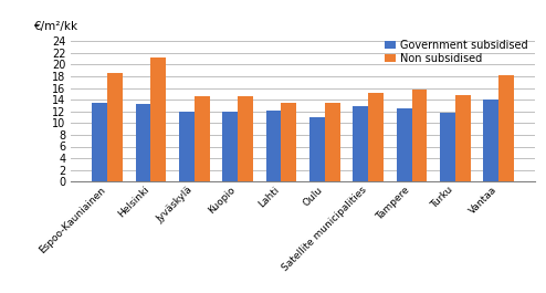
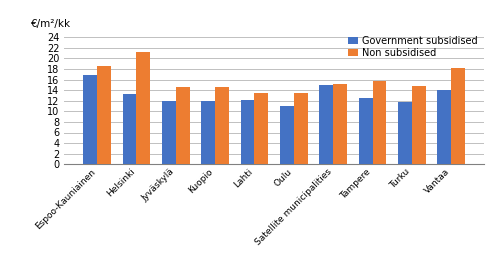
Government subsidised/Espoo-Kauniainen: 13.5 -> 16.8
Government subsidised/Satellite municipalities: 12.8 -> 15.0
